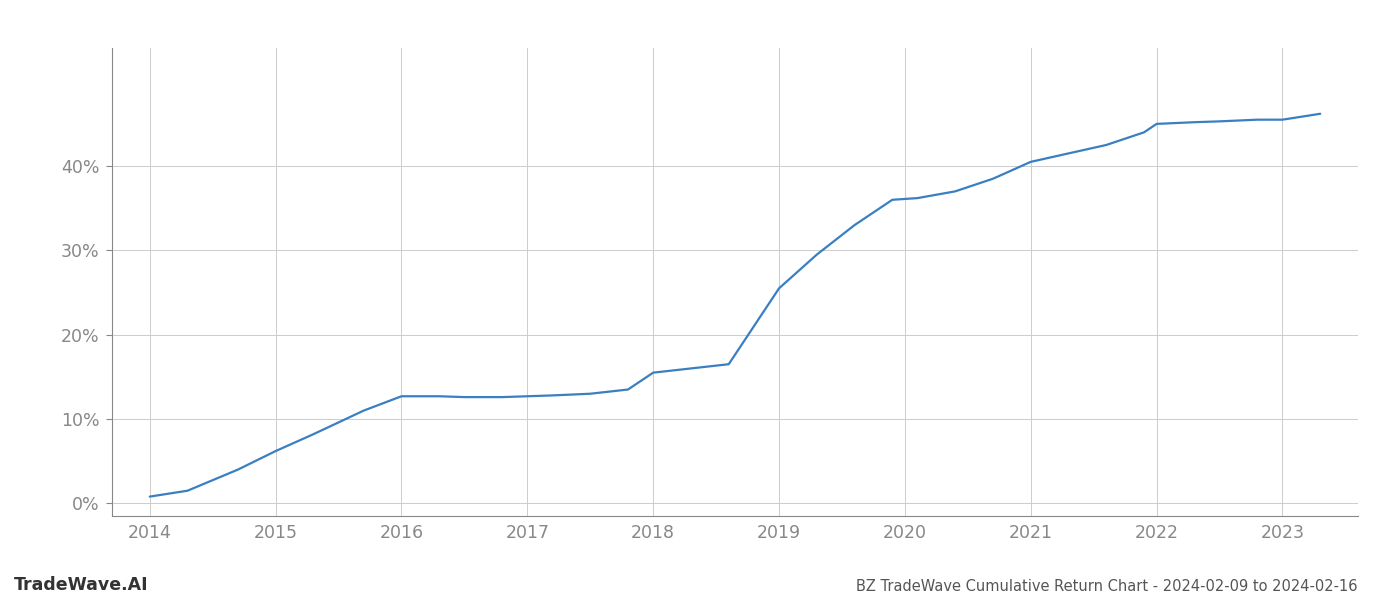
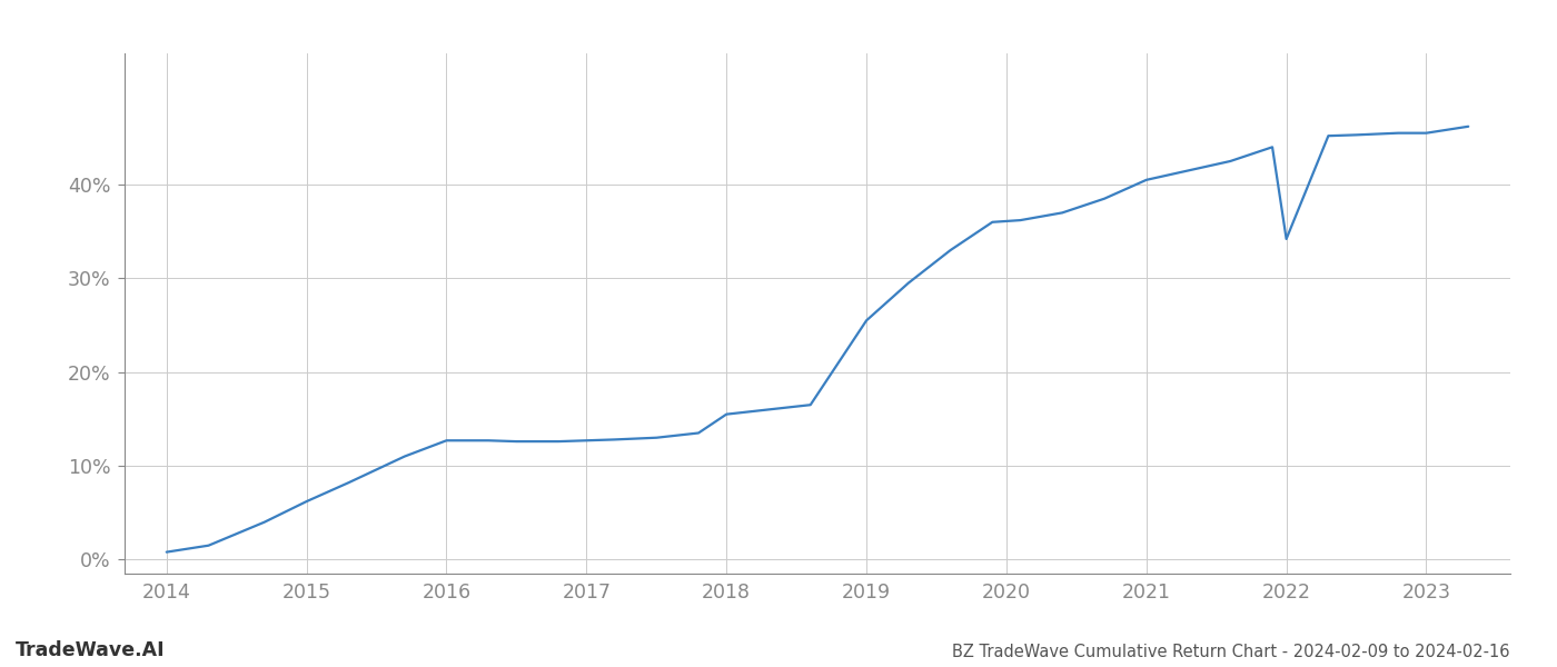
2022: 45.0% -> 34.2%
